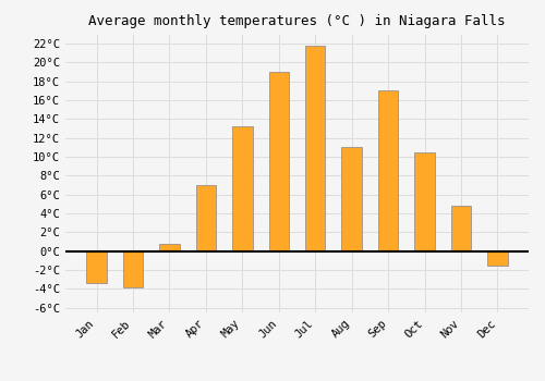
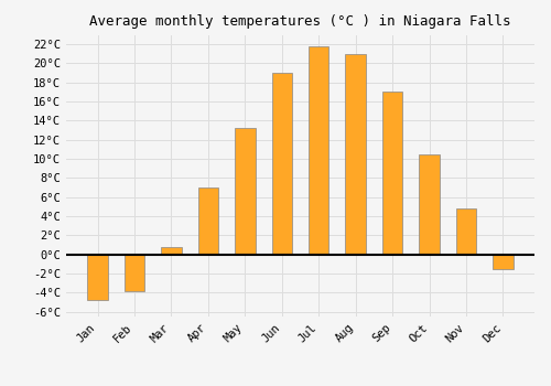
Jan: -3.4°C -> -4.8°C
Aug: 11.0°C -> 21.0°C
